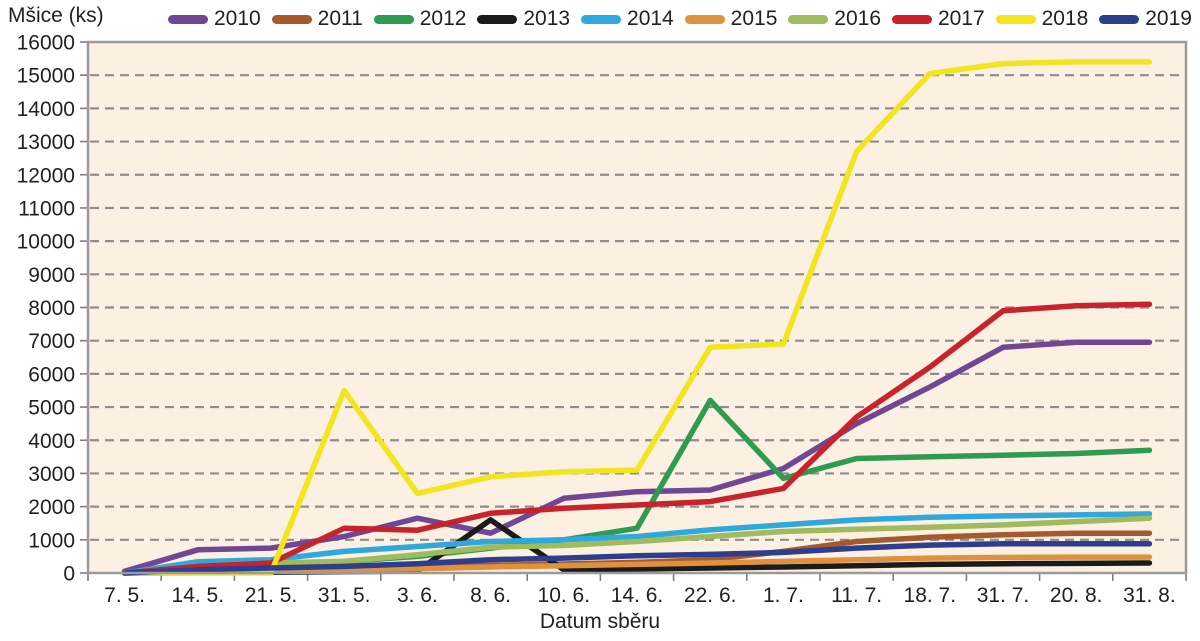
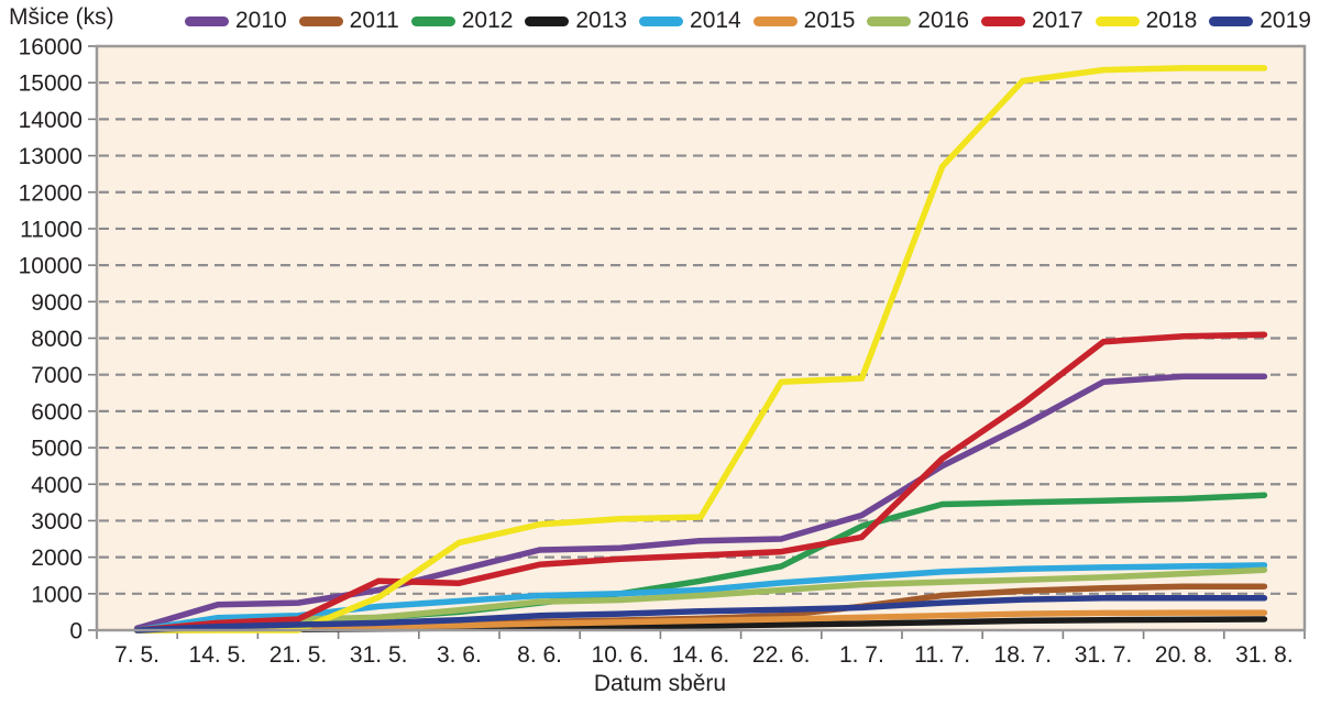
2018/31. 5.: 5500 -> 900
2010/8. 6.: 1200 -> 2200
2013/8. 6.: 1600 -> 100
2012/22. 6.: 5200 -> 1800
